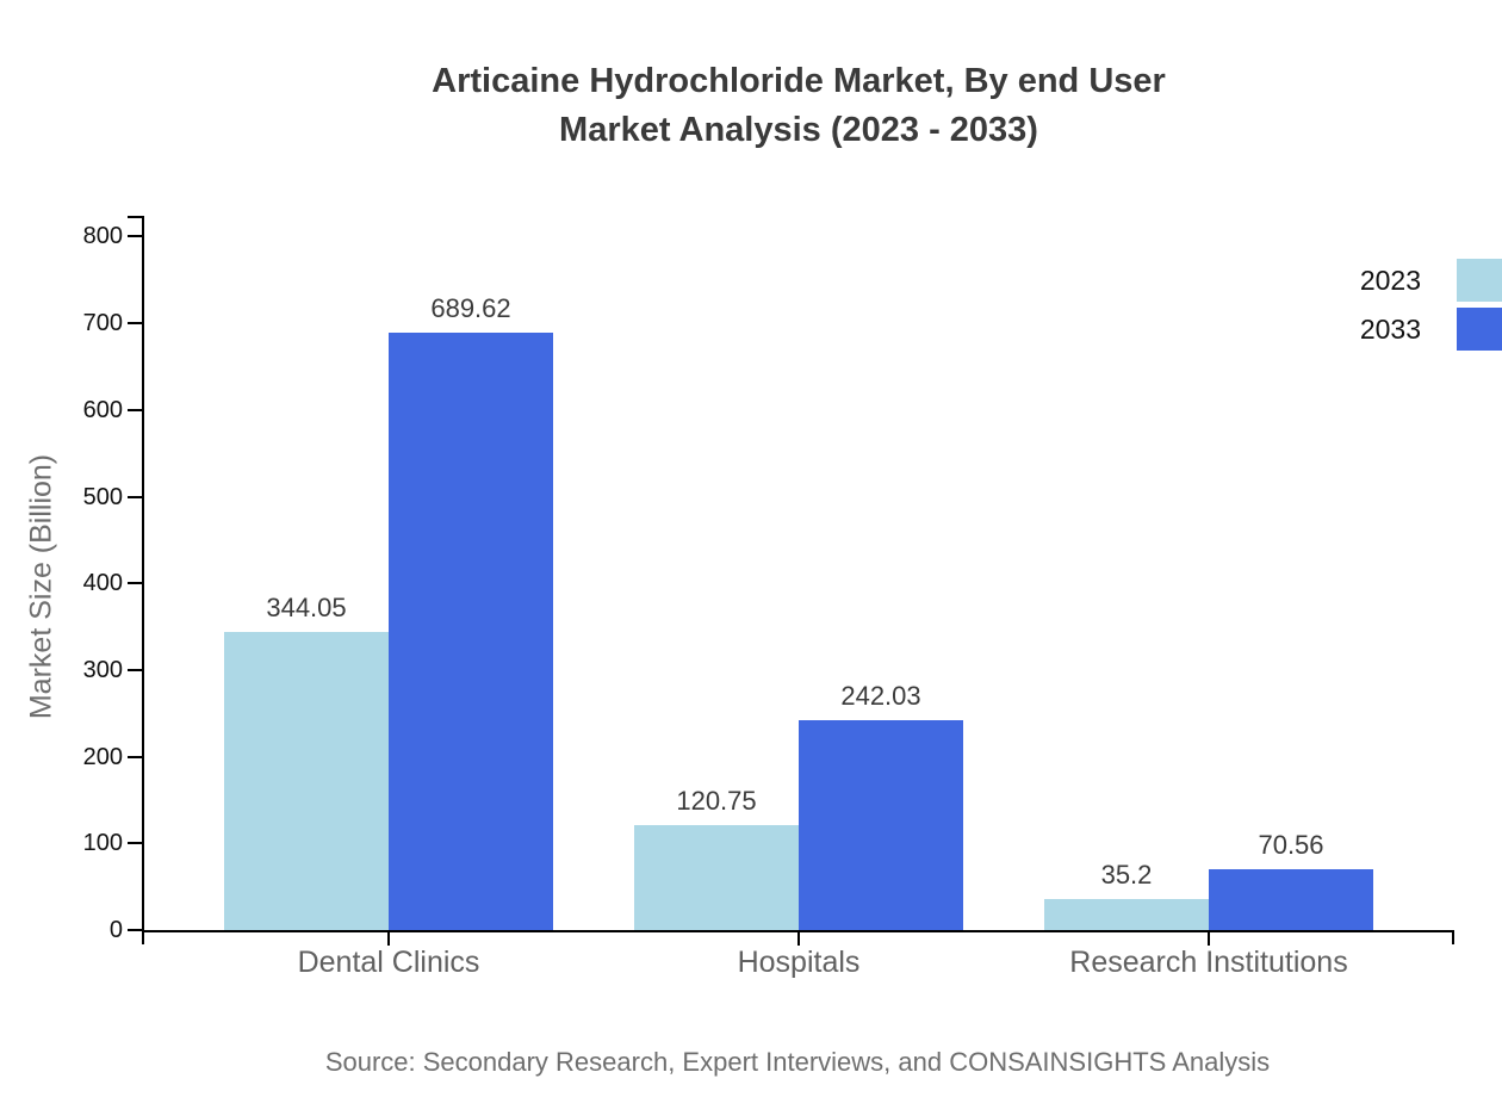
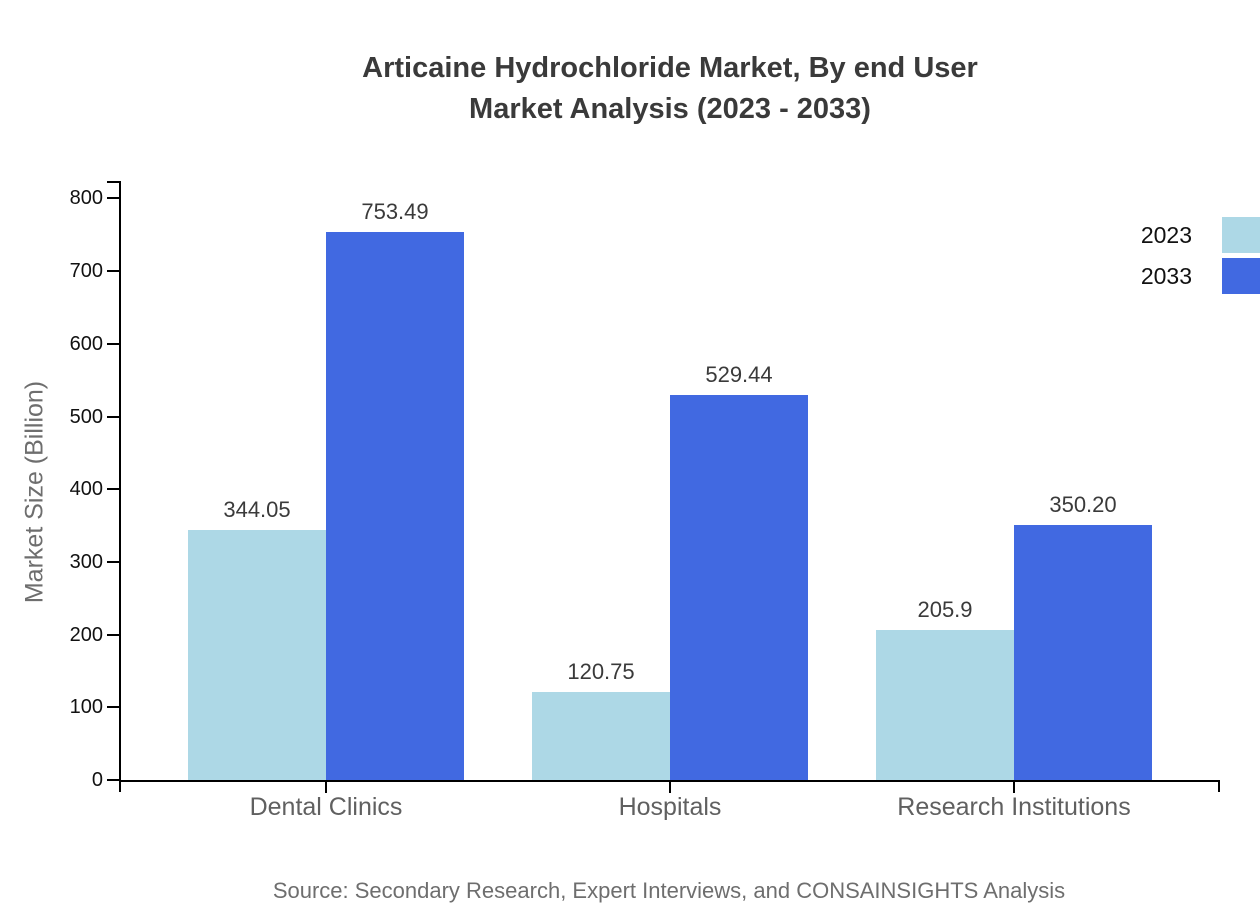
2033/Dental Clinics: 689.62 -> 753.49
2033/Hospitals: 242.03 -> 529.44
2023/Research Institutions: 35.2 -> 205.9
2033/Research Institutions: 70.56 -> 350.20
